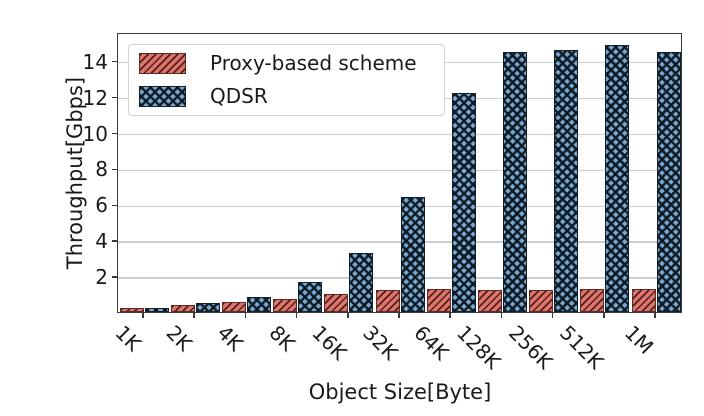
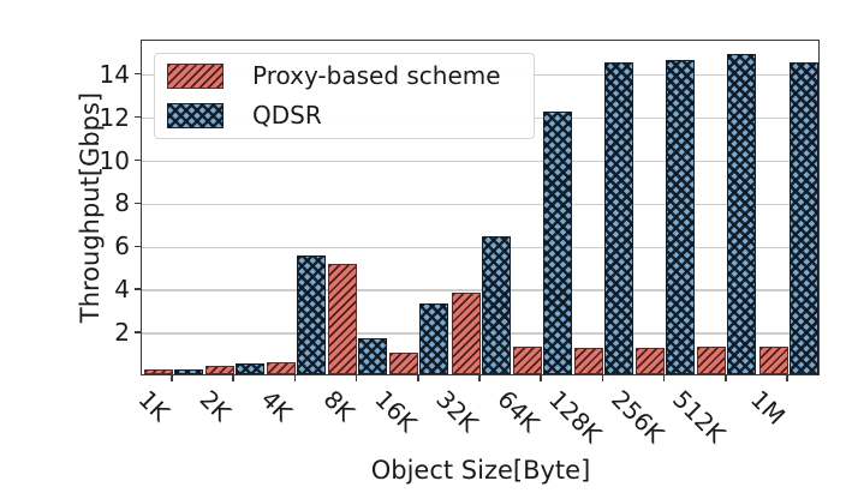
QDSR/4K: 0.8 -> 5.5
Proxy-based scheme/8K: 0.7 -> 5.1
Proxy-based scheme/32K: 1.2 -> 3.8
